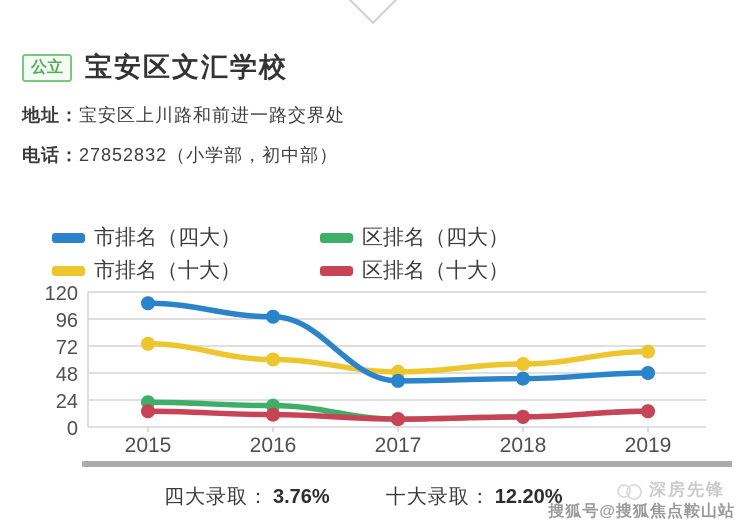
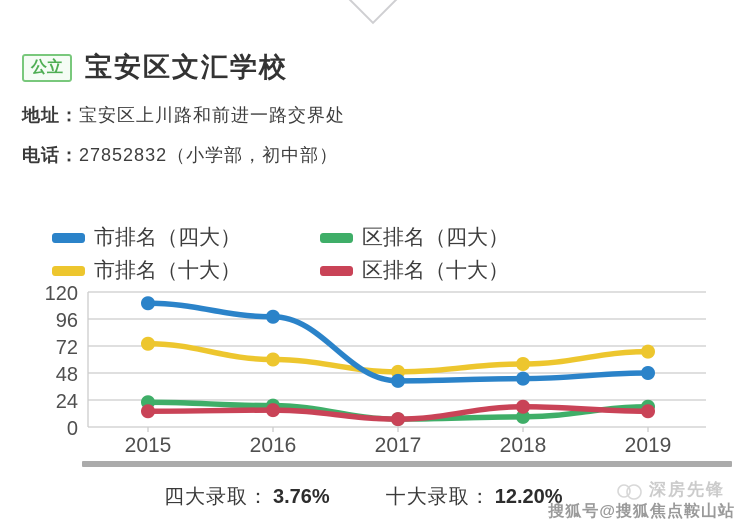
区排名（十大）/2016: 11 -> 15
区排名（十大）/2018: 9 -> 18
区排名（四大）/2019: 14 -> 18
